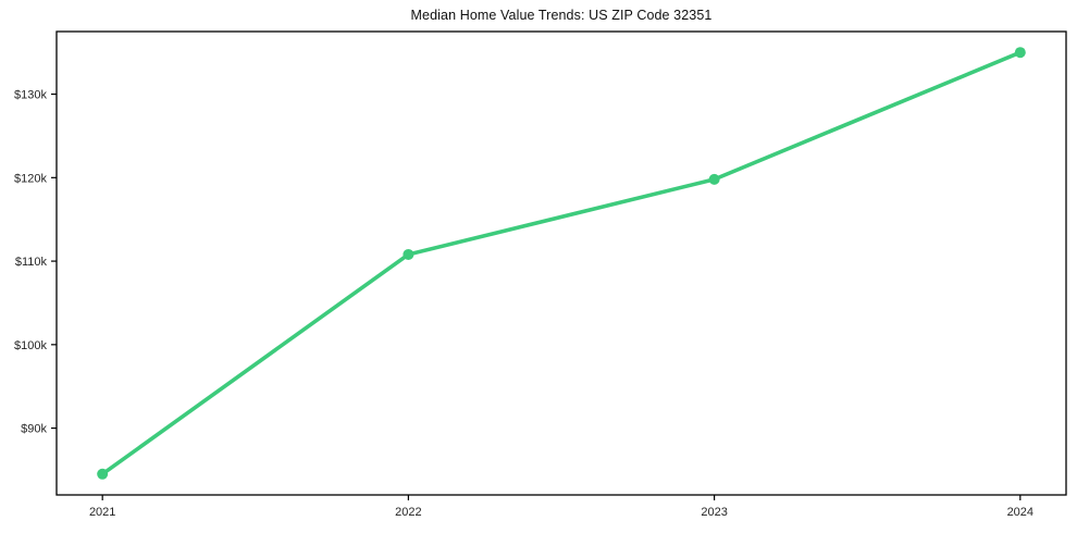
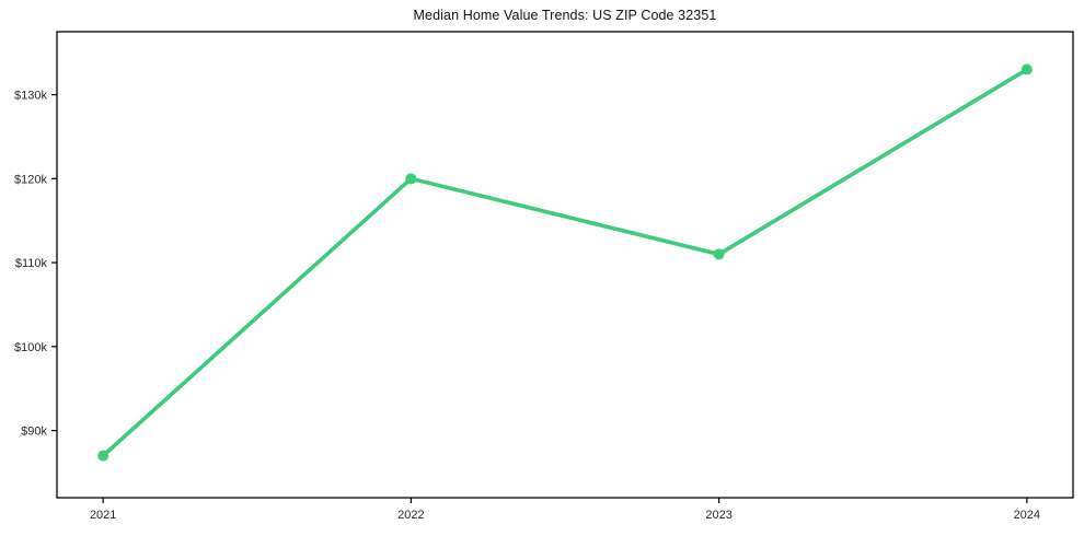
2021: $84k -> $87k
2022: $111k -> $120k
2023: $120k -> $111k
2024: $135k -> $133k
